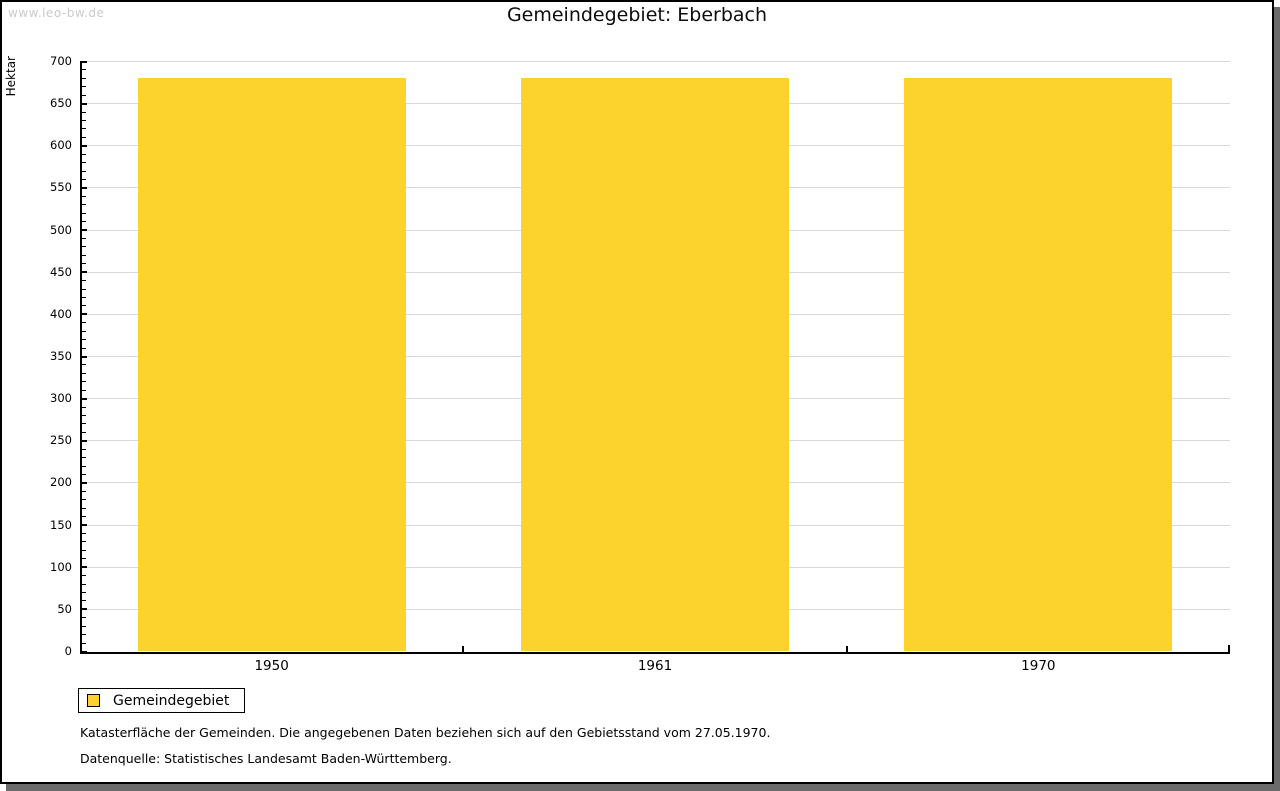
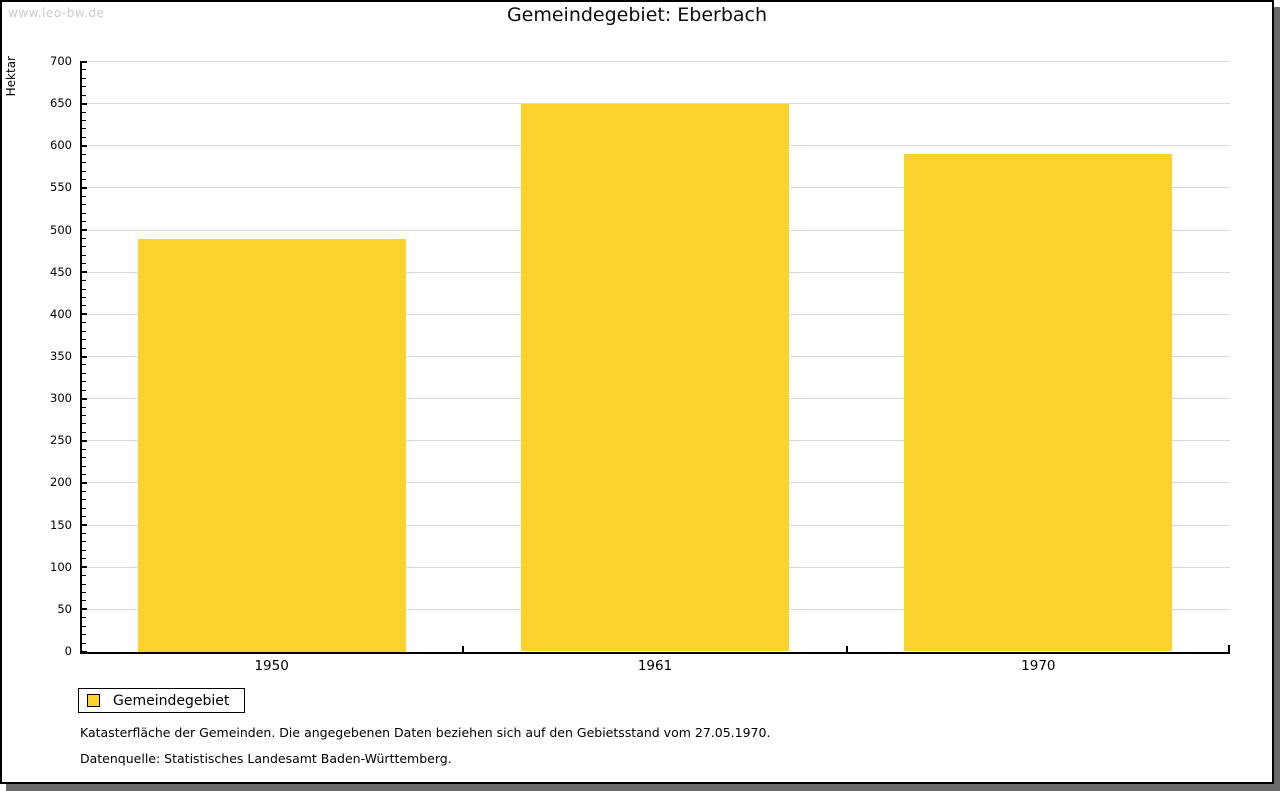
1950: 680 -> 490
1961: 680 -> 650
1970: 680 -> 590
